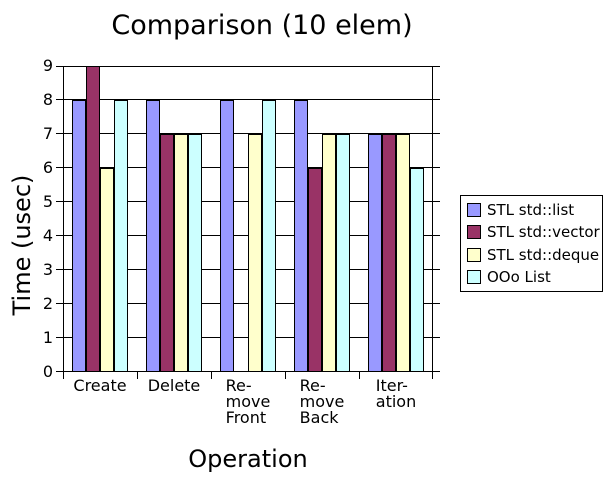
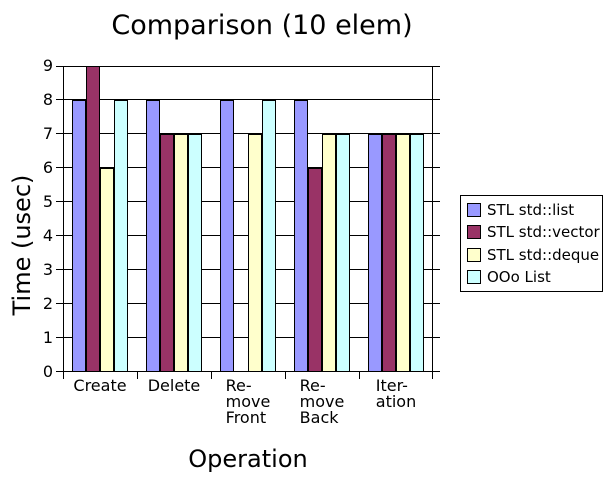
OOo List/Iter-ation: 6 -> 7
